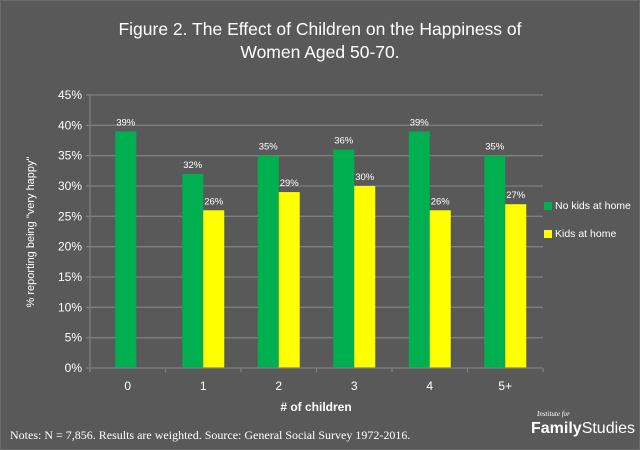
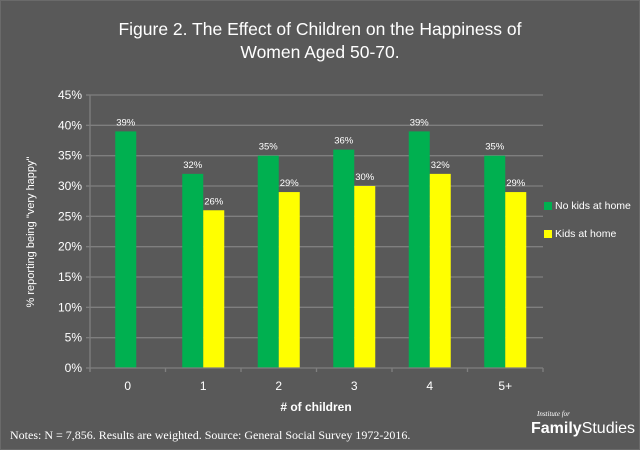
Kids at home/4: 26% -> 32%
Kids at home/5+: 27% -> 29%
